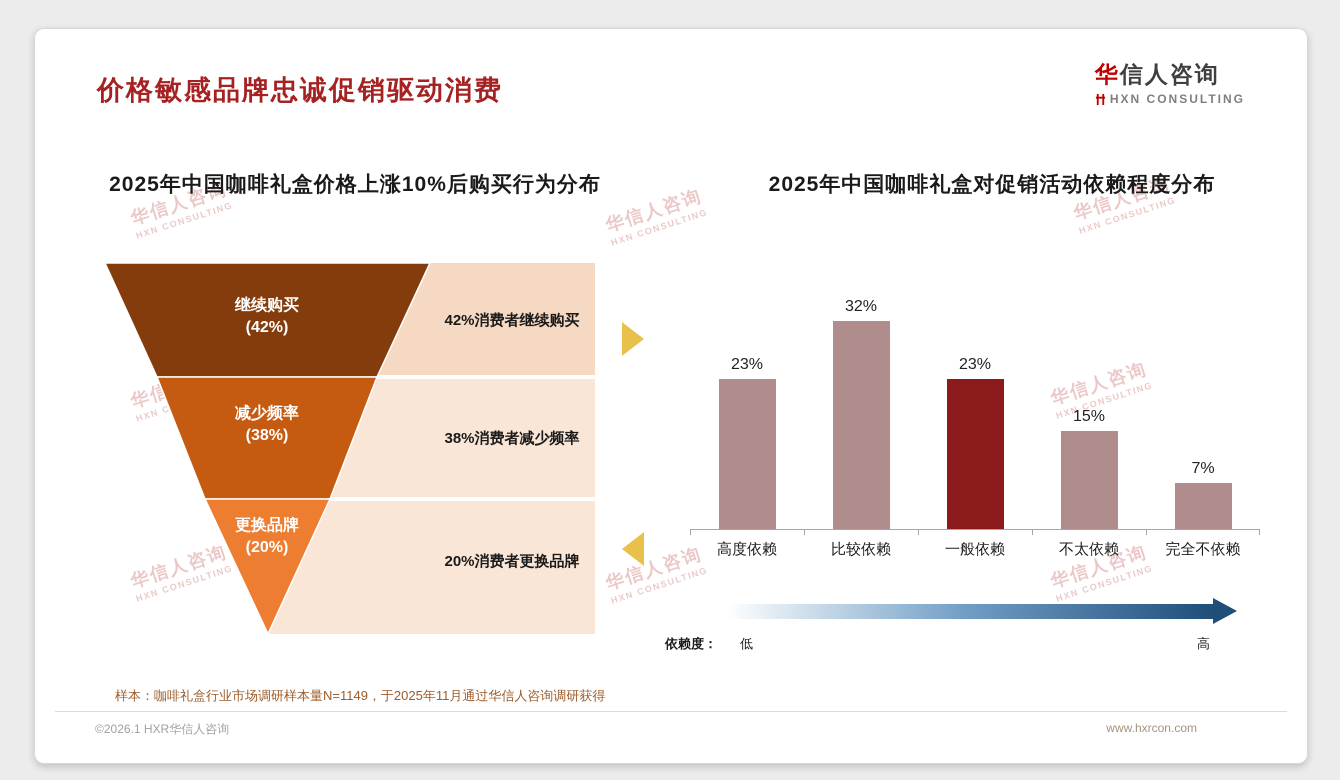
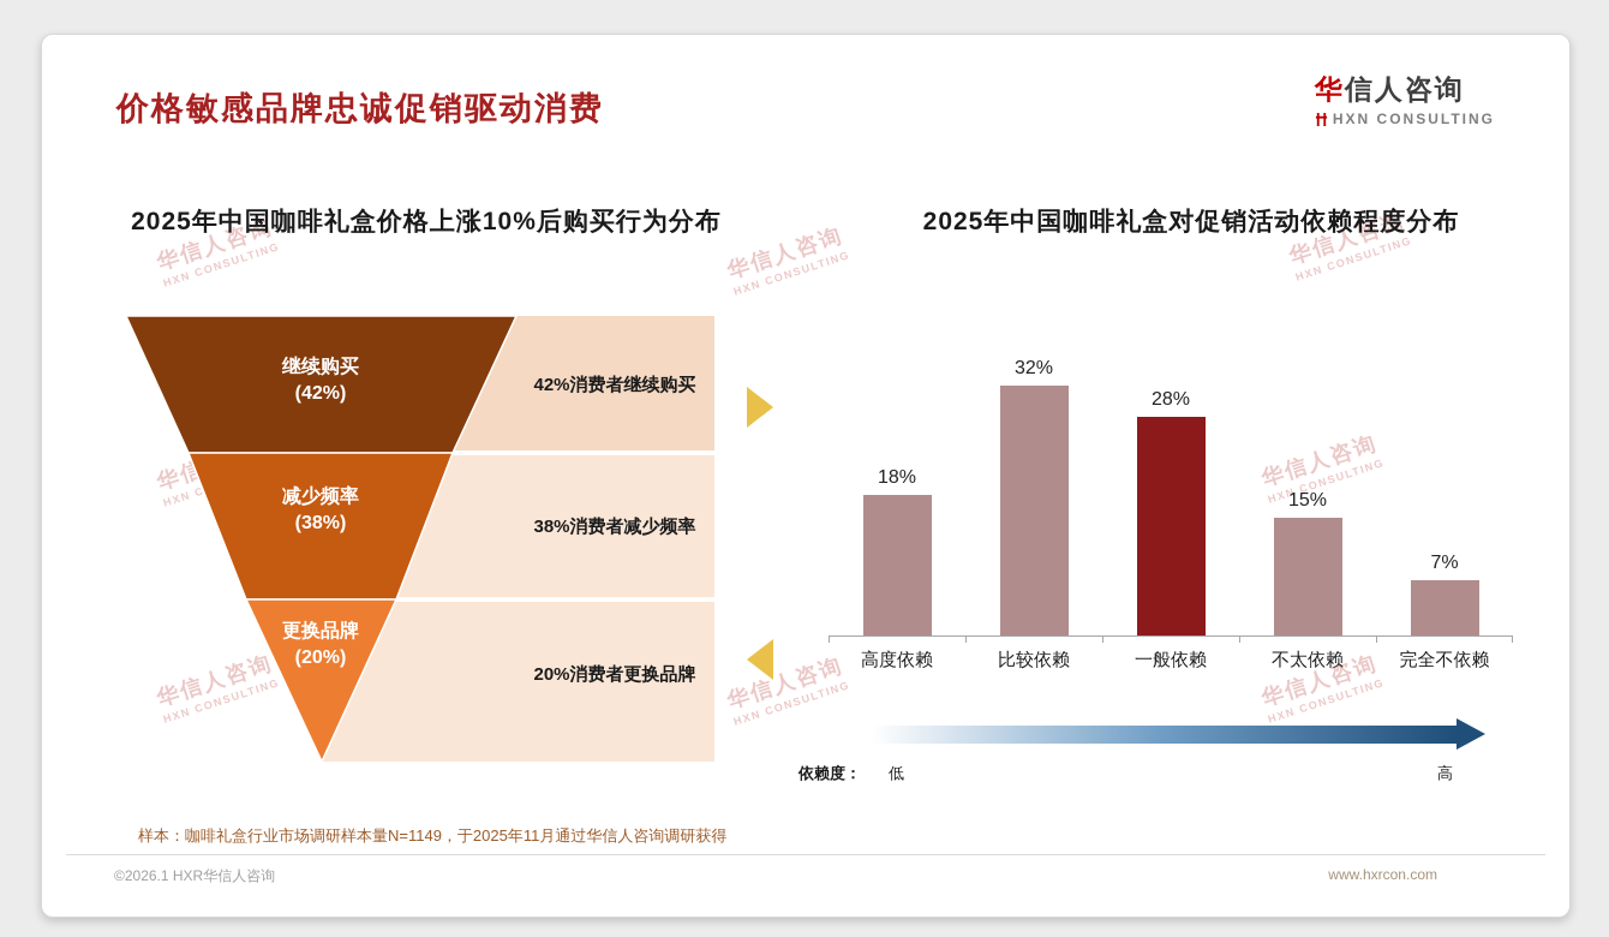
2025年中国咖啡礼盒对促销活动依赖程度分布/高度依赖: 23% -> 18%
2025年中国咖啡礼盒对促销活动依赖程度分布/一般依赖: 23% -> 28%
